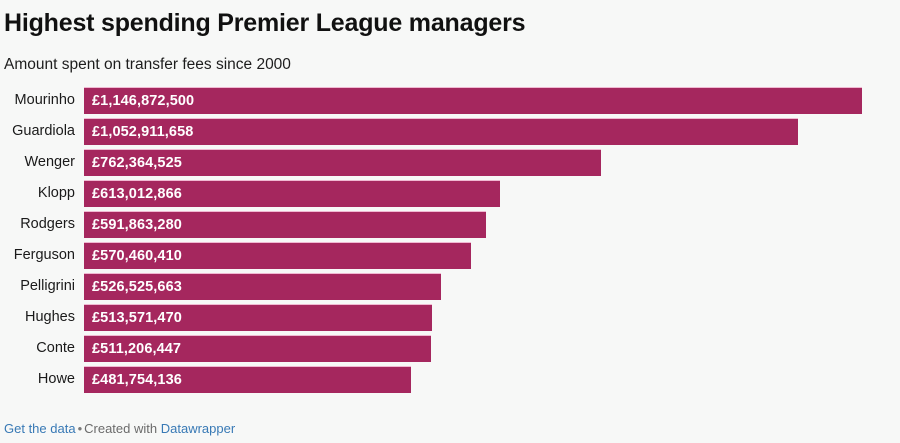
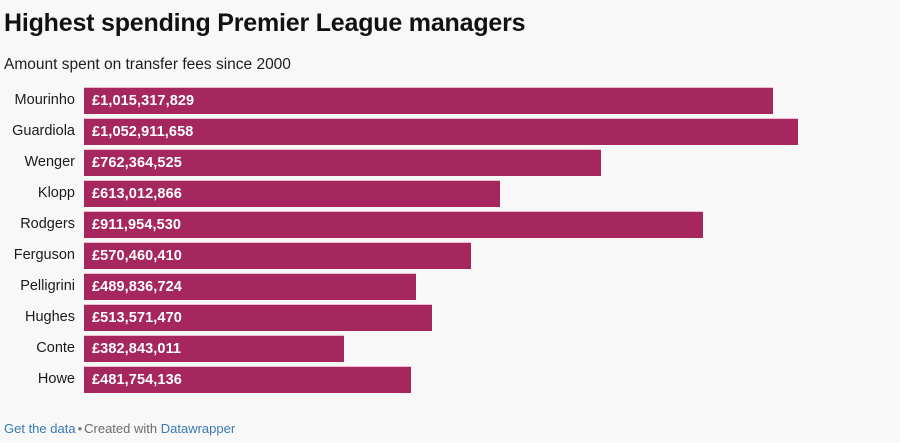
Mourinho: £1,146,872,500 -> £1,015,317,829
Rodgers: £591,863,280 -> £911,954,530
Pelligrini: £526,525,663 -> £489,836,724
Conte: £511,206,447 -> £382,843,011
